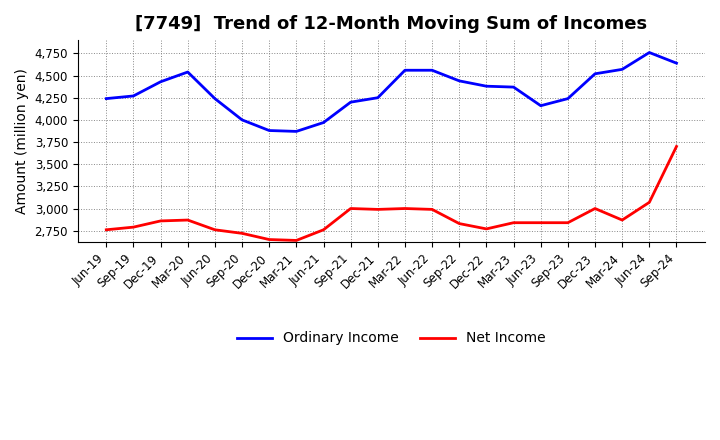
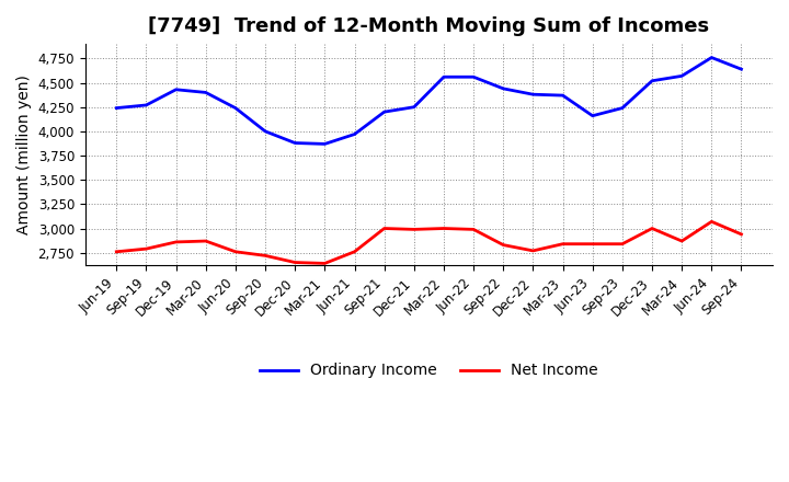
Ordinary Income/Mar-20: 4,540 -> 4,400
Net Income/Sep-24: 3,700 -> 2,940
